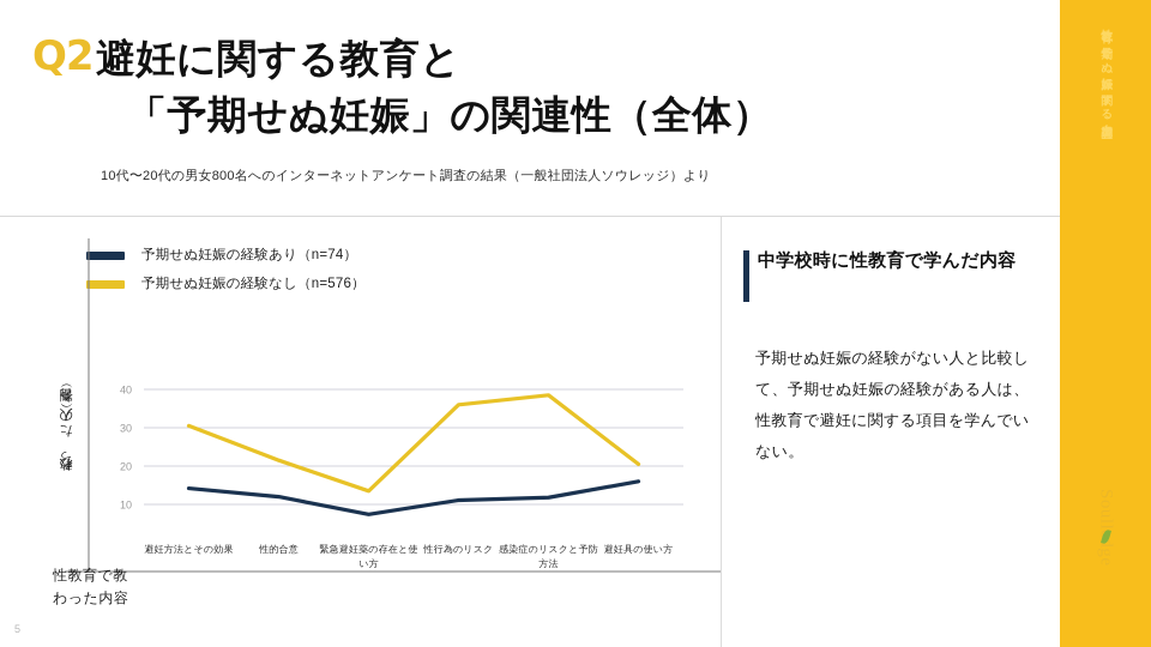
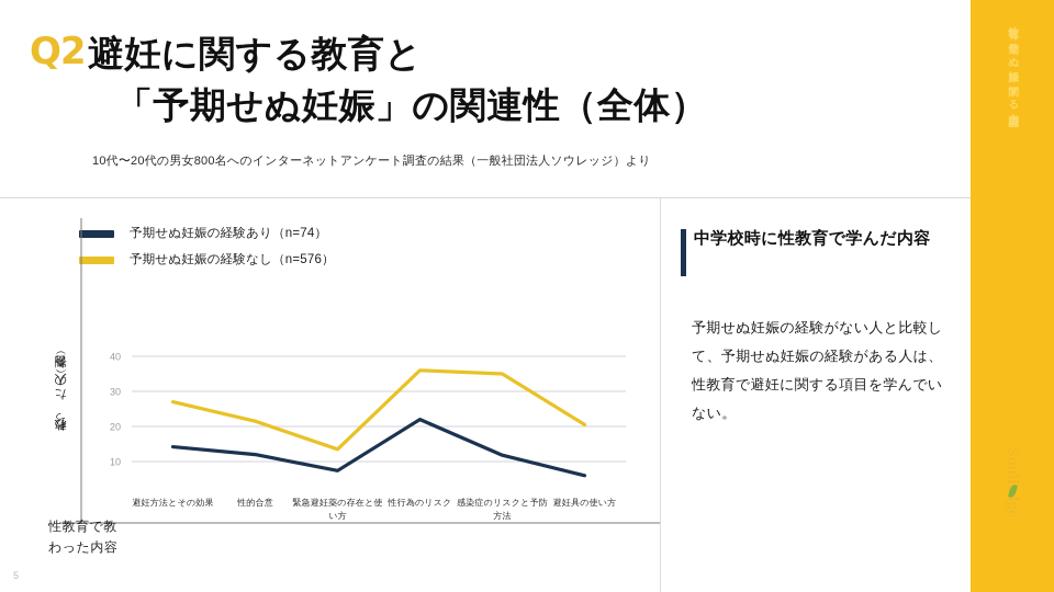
予期せぬ妊娠の経験なし（n=576）/避妊方法とその効果: 30 -> 27
予期せぬ妊娠の経験あり（n=74）/性行為のリスク: 11 -> 22
予期せぬ妊娠の経験なし（n=576）/感染症のリスクと予防方法: 38 -> 35
予期せぬ妊娠の経験あり（n=74）/避妊具の使い方: 16 -> 6
